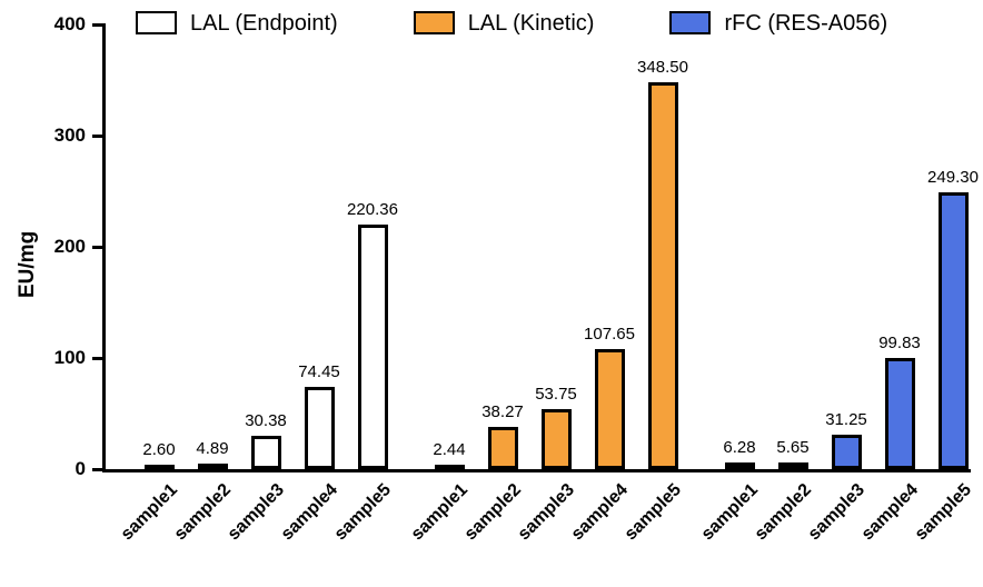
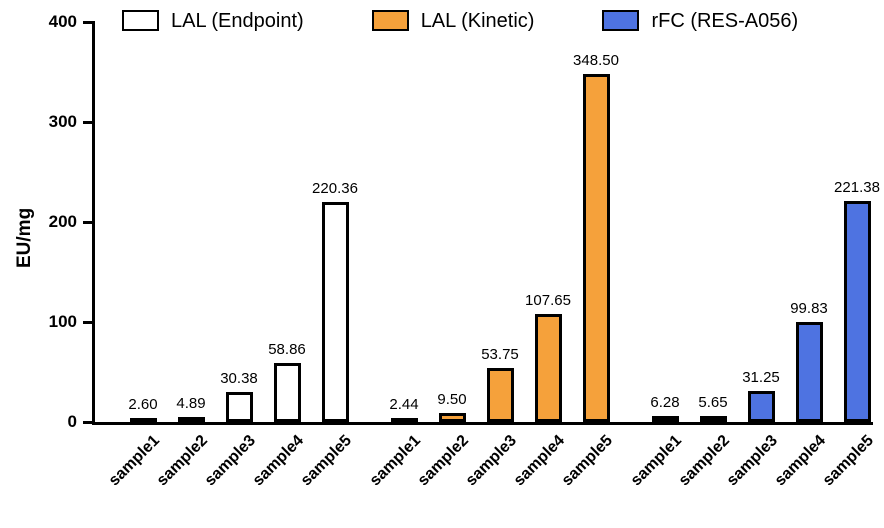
LAL (Kinetic)/sample2: 38.27 -> 9.50
LAL (Endpoint)/sample4: 74.45 -> 58.86
rFC (RES-A056)/sample5: 249.30 -> 221.38
